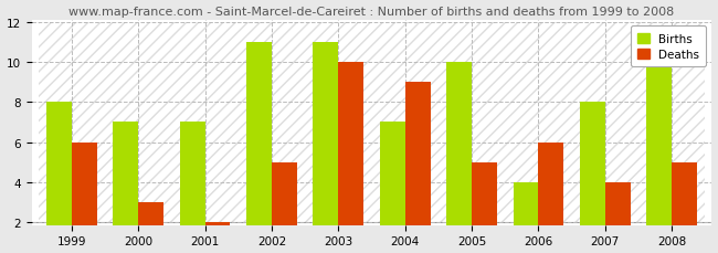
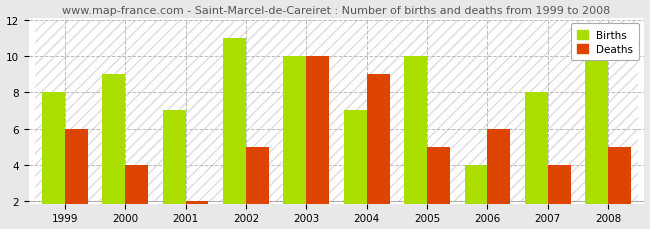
Births/2000: 7 -> 9
Deaths/2000: 3 -> 4
Births/2003: 11 -> 10
